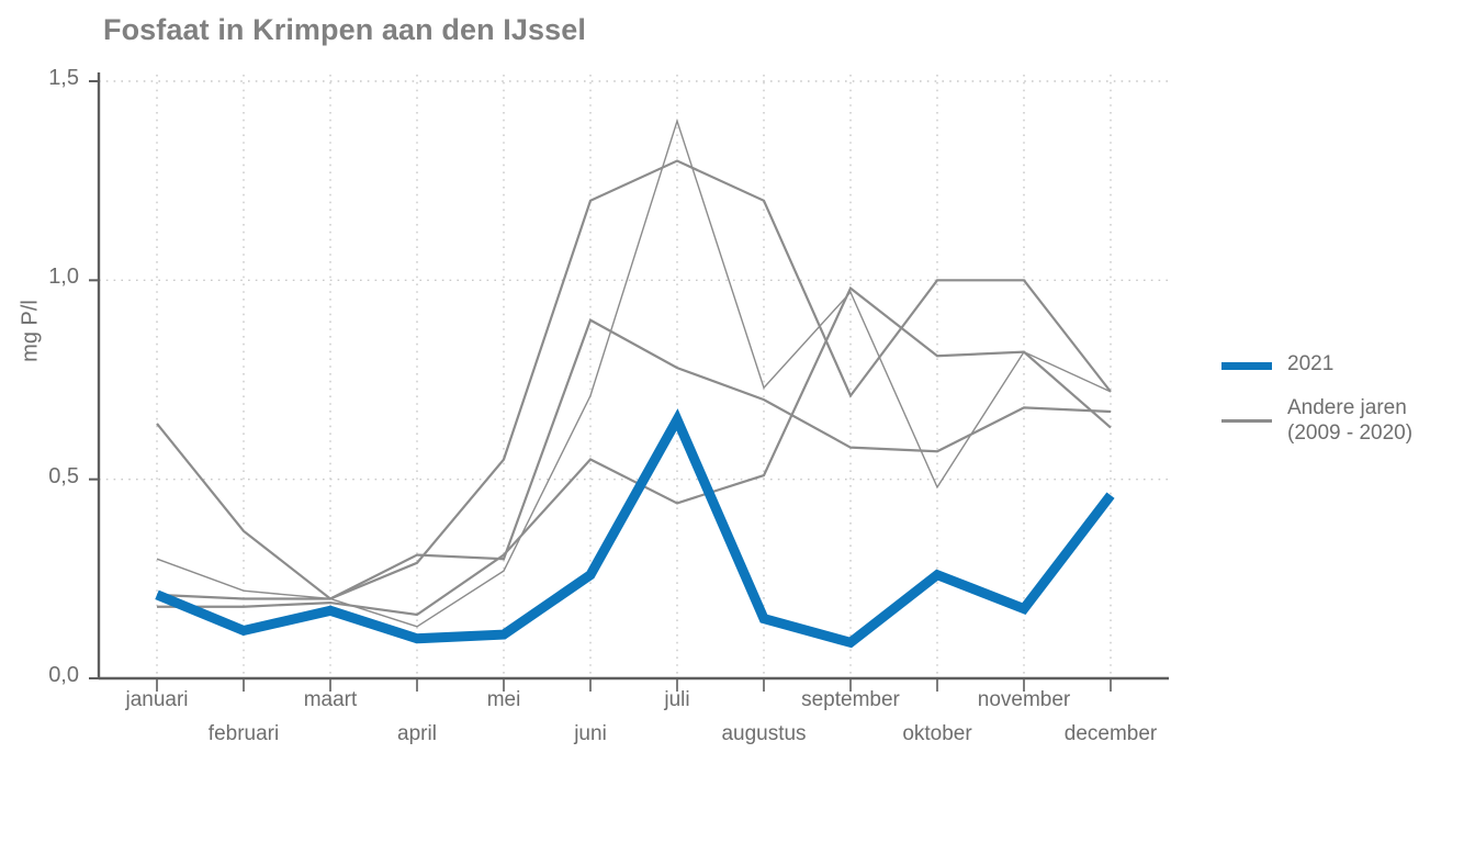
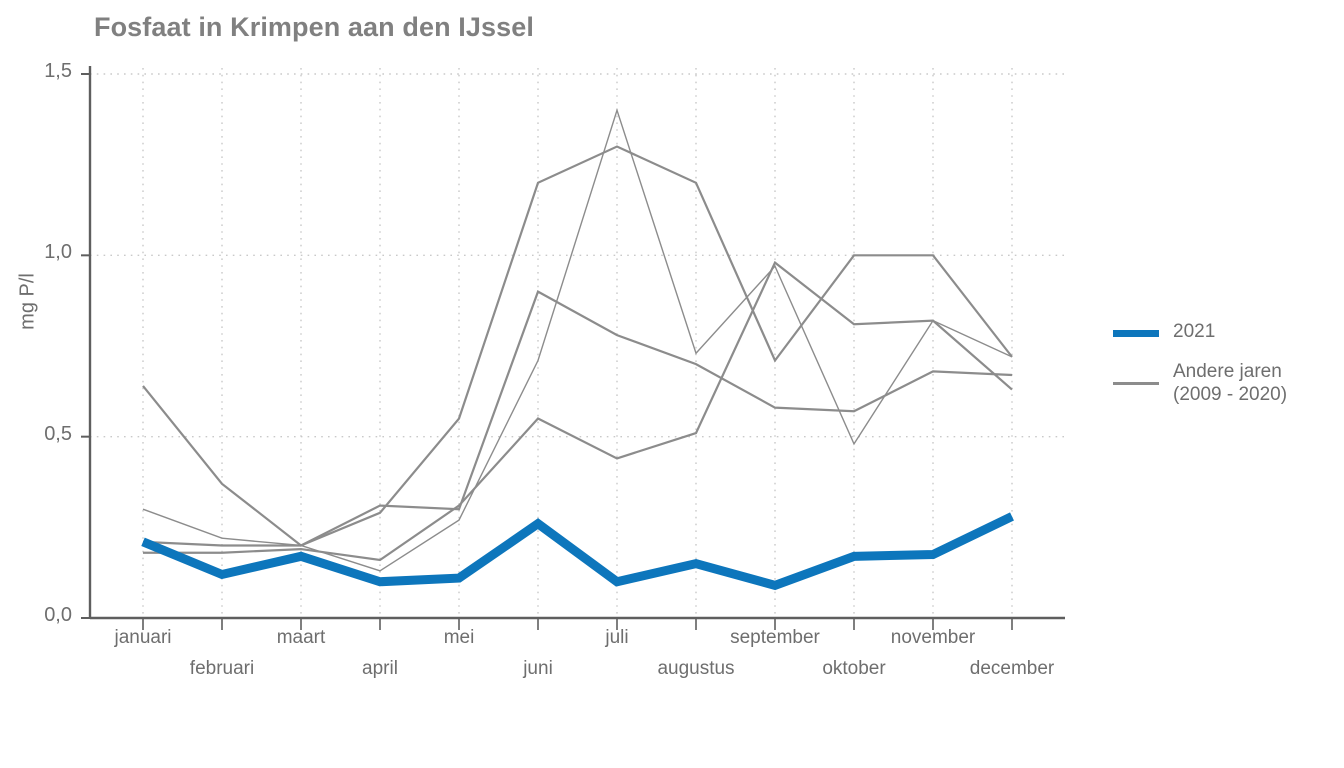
2021/juli: 0,65 -> 0,10
2021/oktober: 0,26 -> 0,17
2021/december: 0,46 -> 0,28
